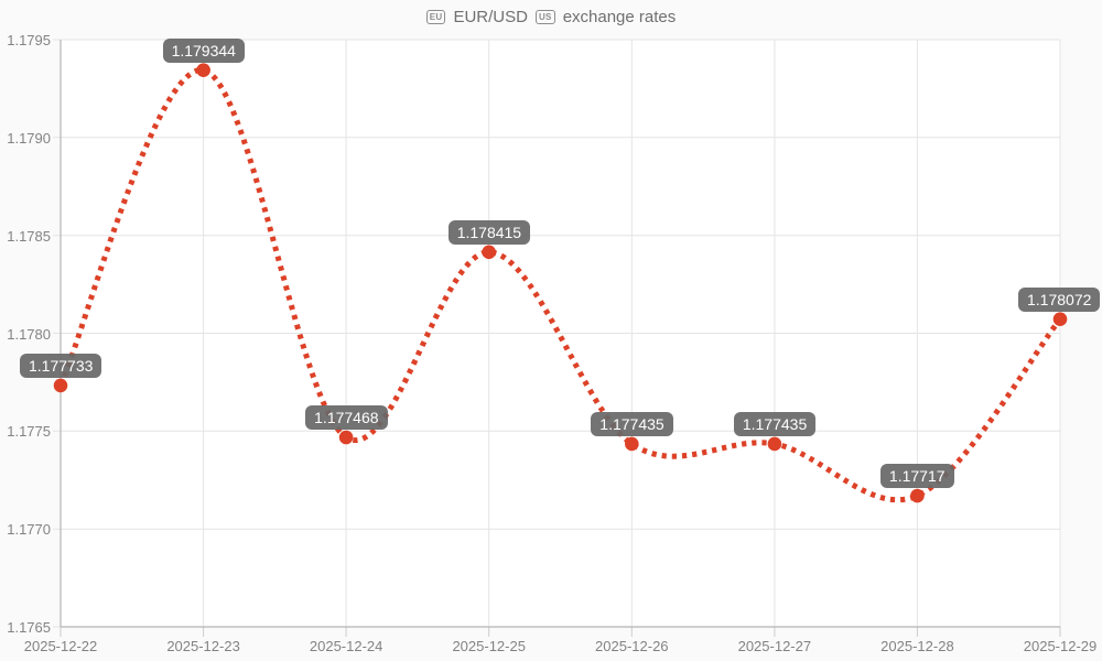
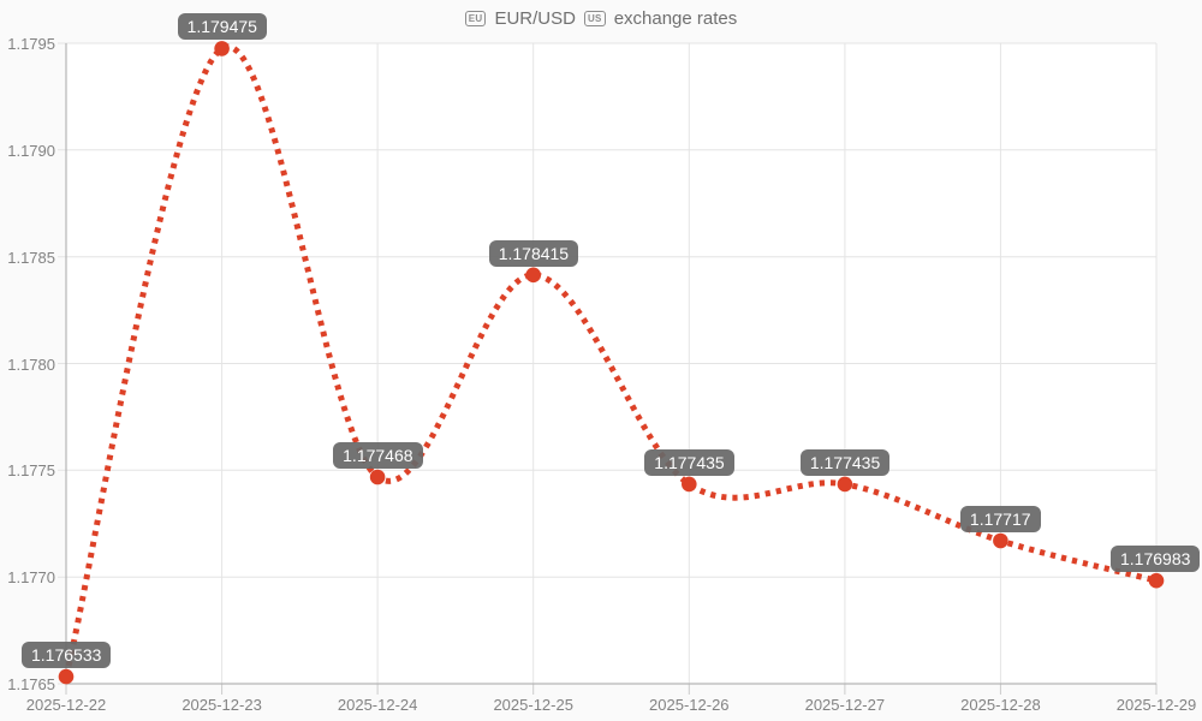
2025-12-22: 1.177733 -> 1.176533
2025-12-23: 1.179344 -> 1.179475
2025-12-29: 1.178072 -> 1.176983
